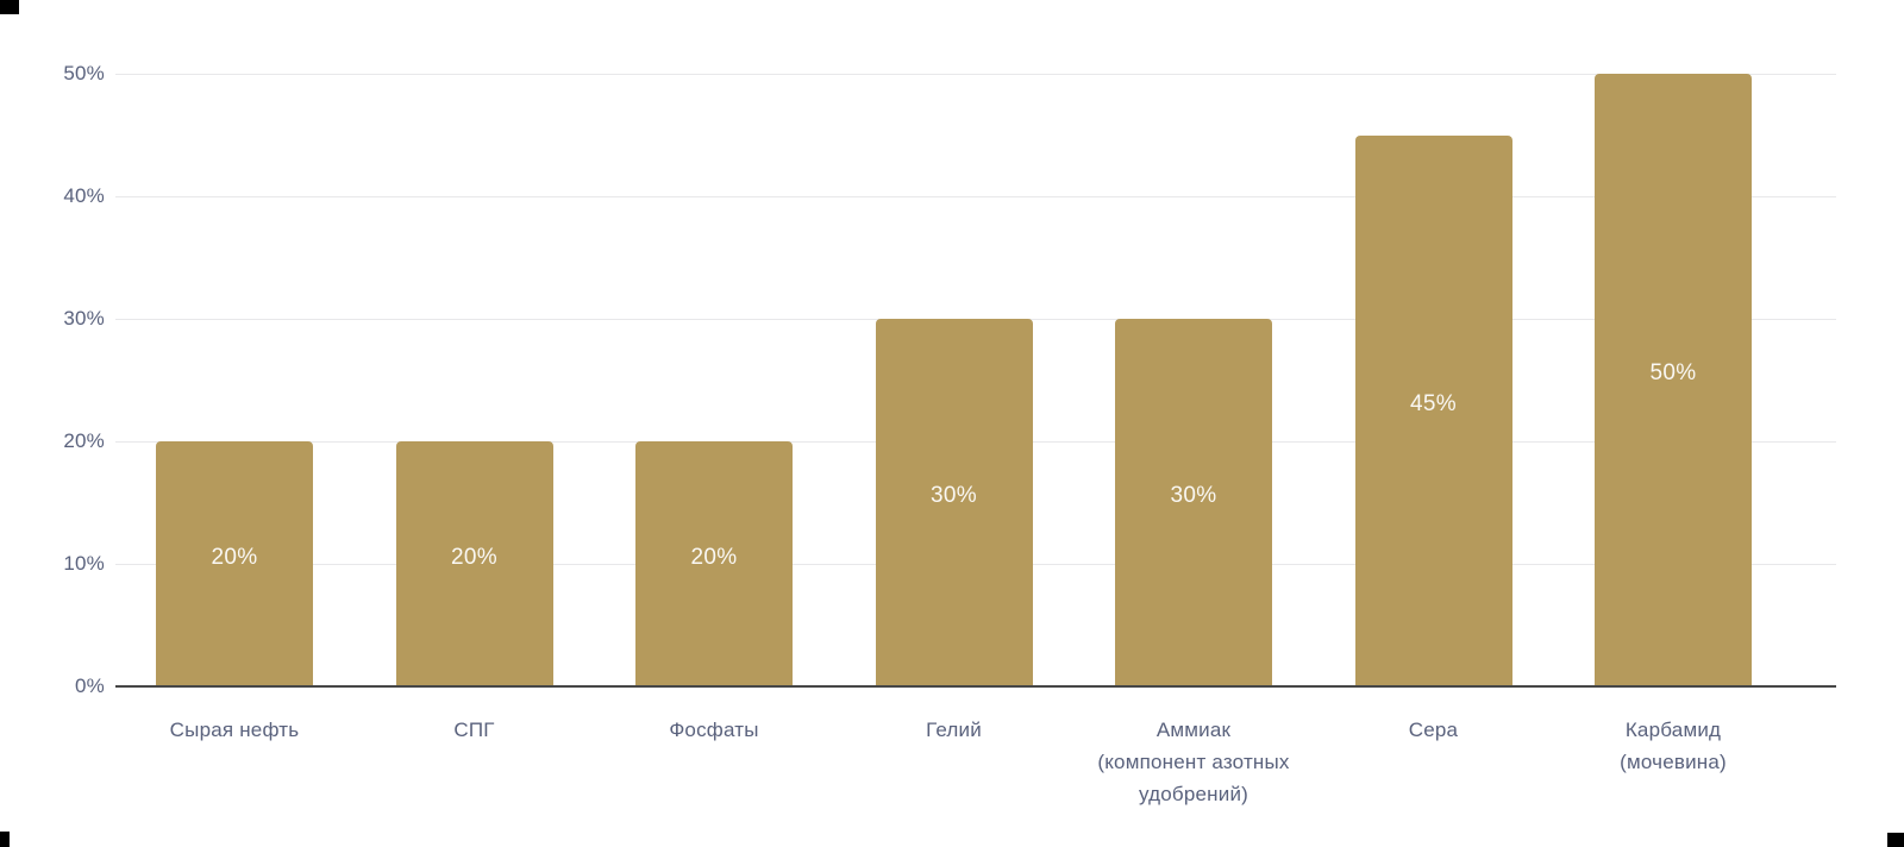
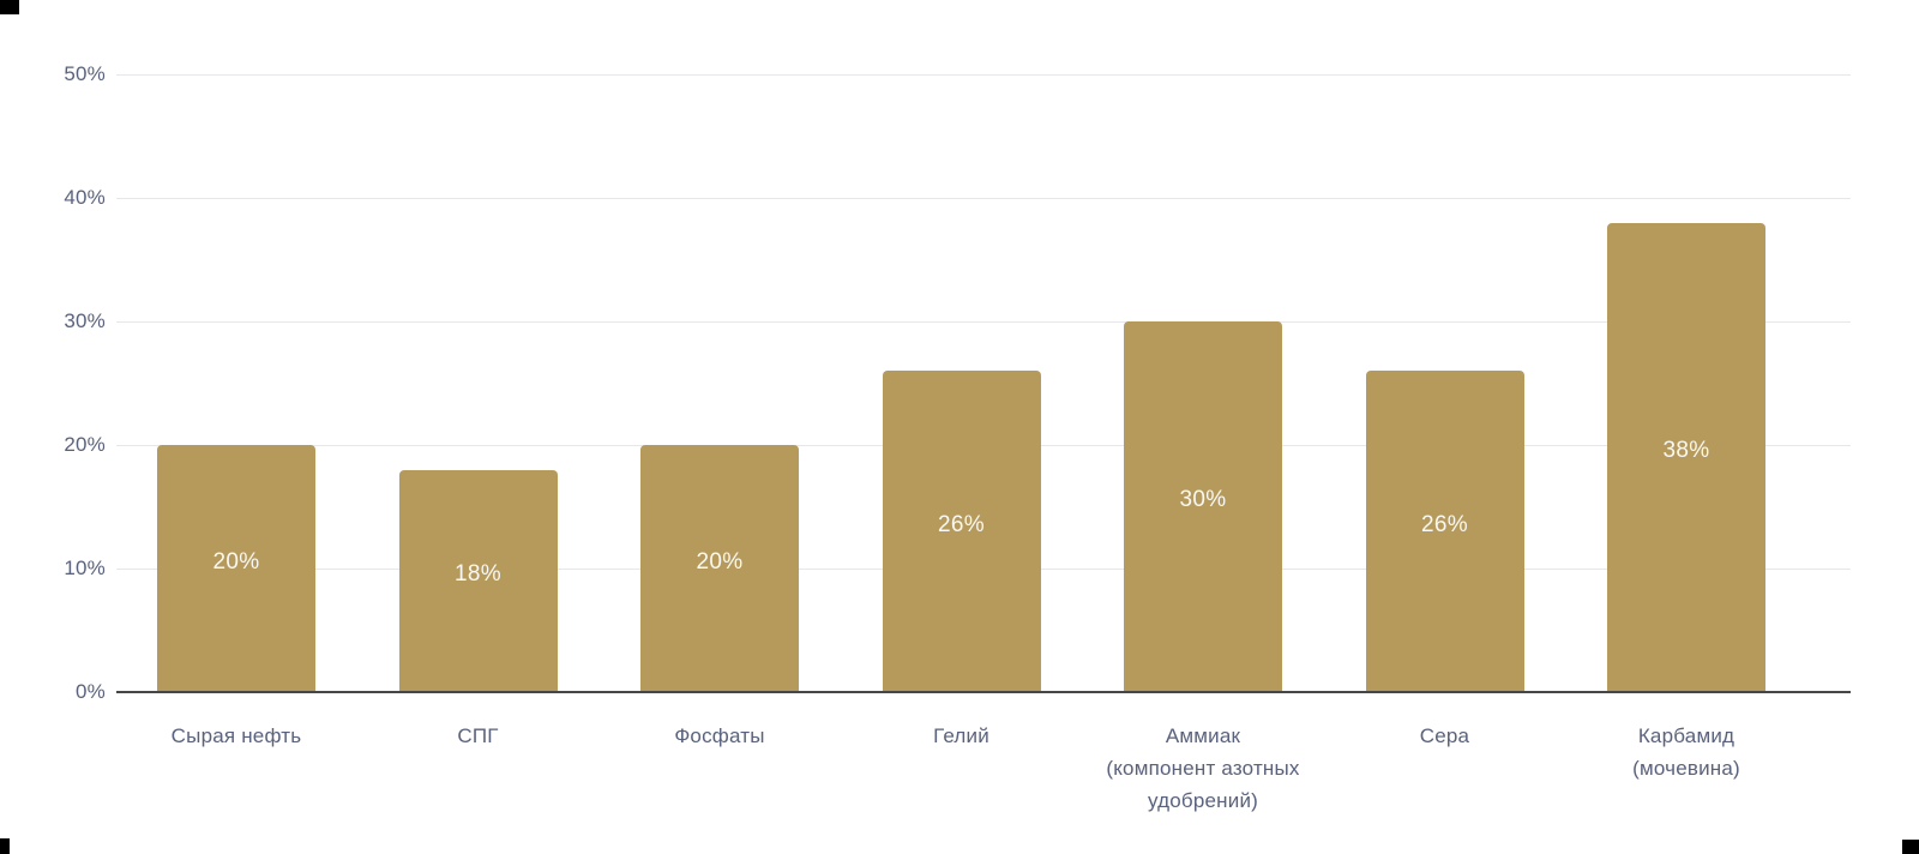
СПГ: 20% -> 18%
Гелий: 30% -> 26%
Сера: 45% -> 26%
Карбамид (мочевина): 50% -> 38%
